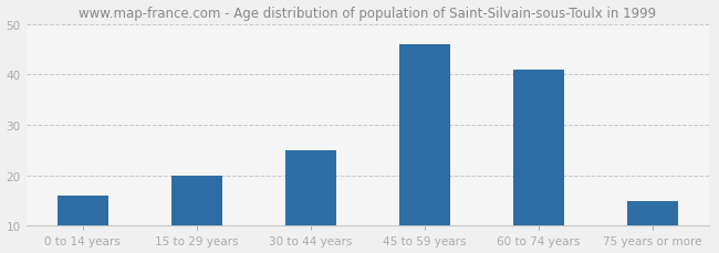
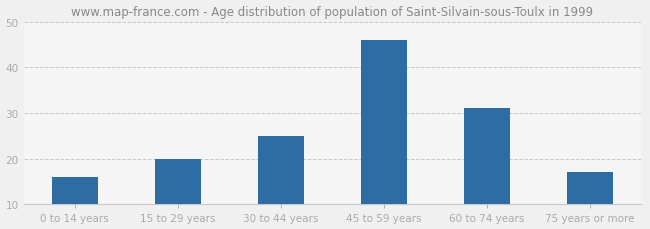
60 to 74 years: 41 -> 31
75 years or more: 15 -> 17
